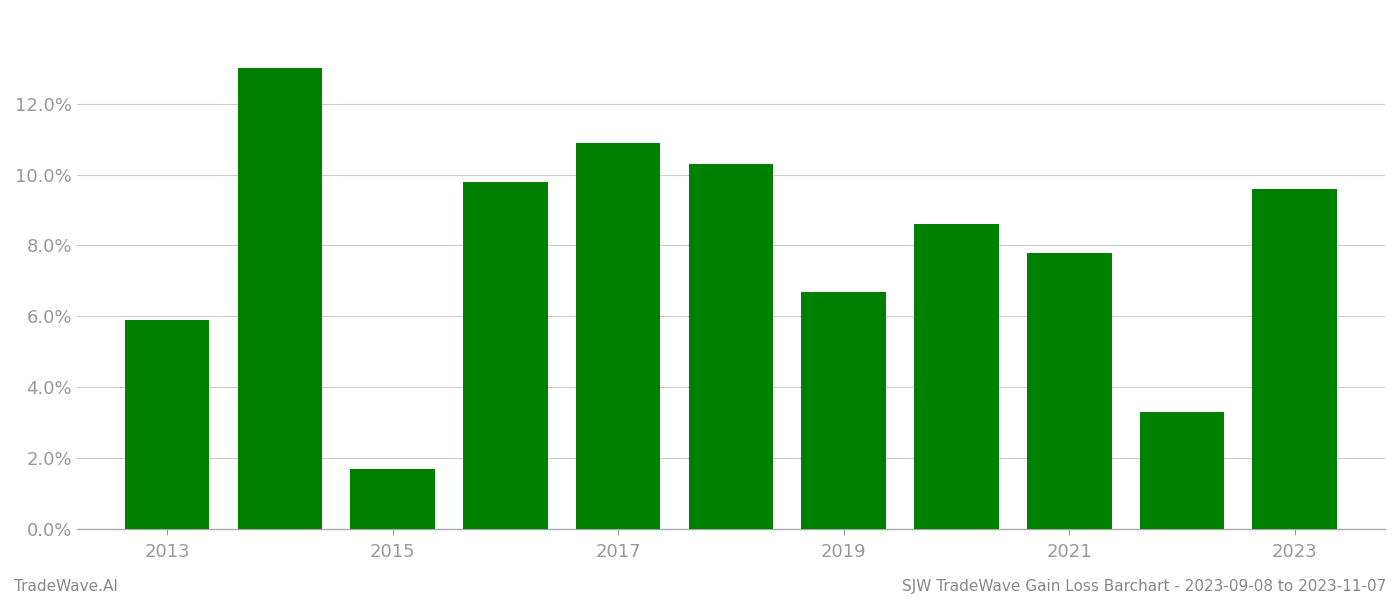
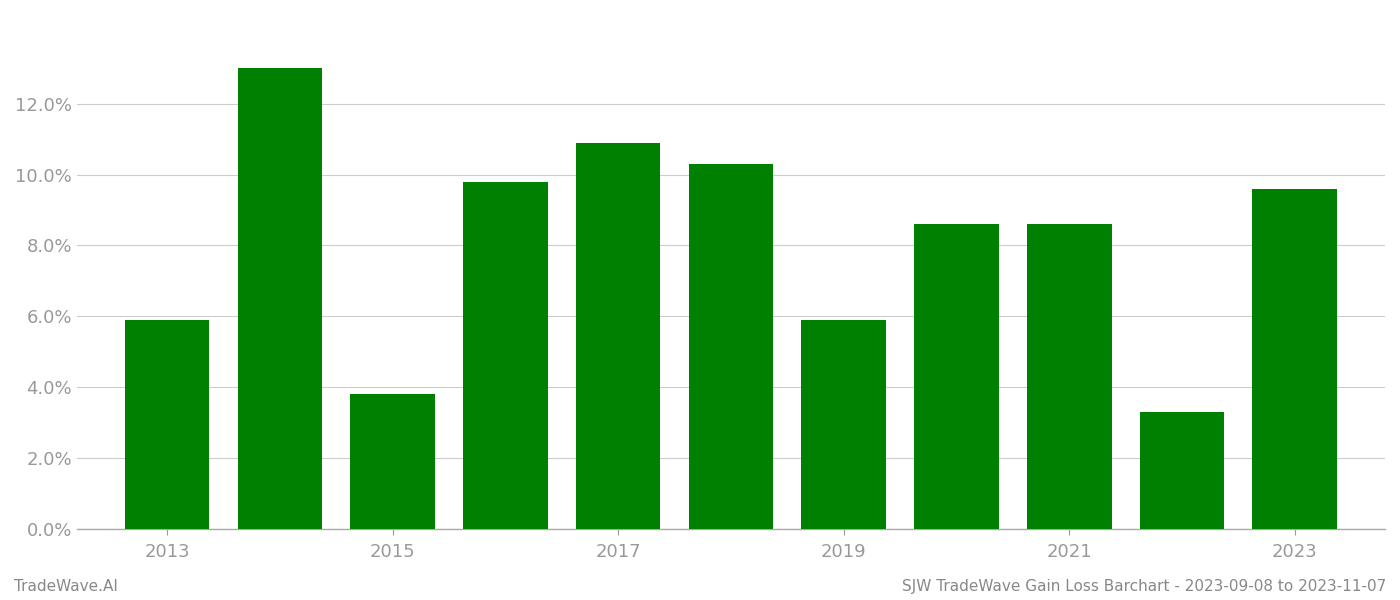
2015: 1.7% -> 3.8%
2019: 6.7% -> 5.9%
2021: 7.8% -> 8.6%
